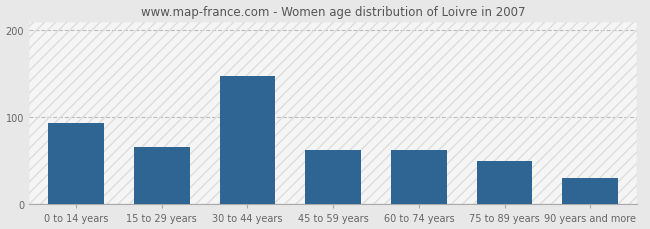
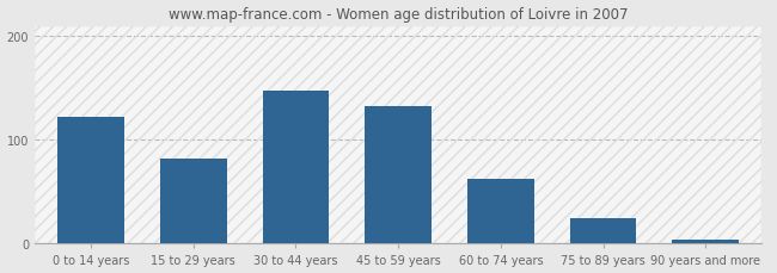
0 to 14 years: 94 -> 122
15 to 29 years: 66 -> 82
45 to 59 years: 62 -> 132
75 to 89 years: 50 -> 25
90 years and more: 30 -> 4
